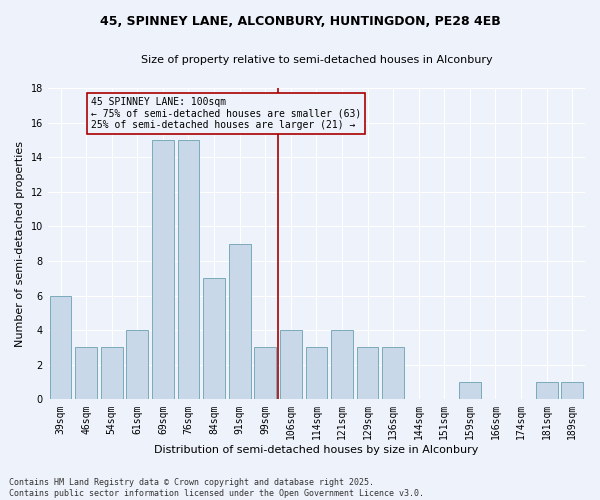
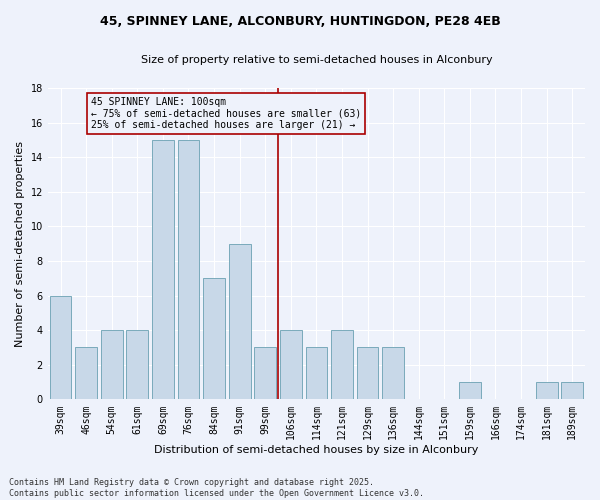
54sqm: 3 -> 4
